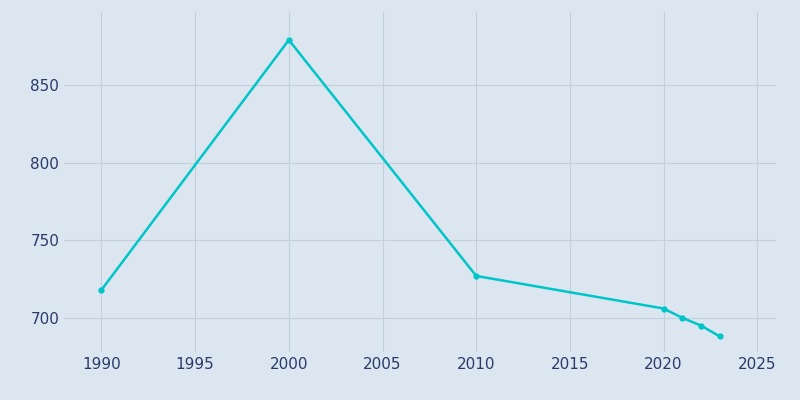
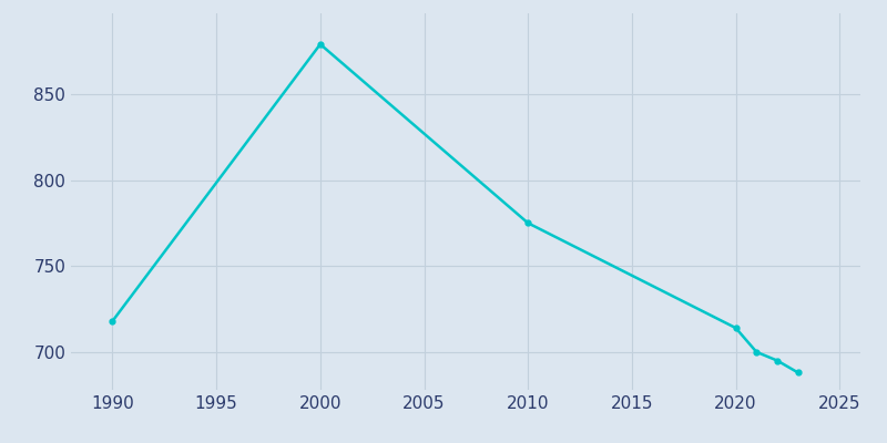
2010: 727 -> 775
2020: 706 -> 714
